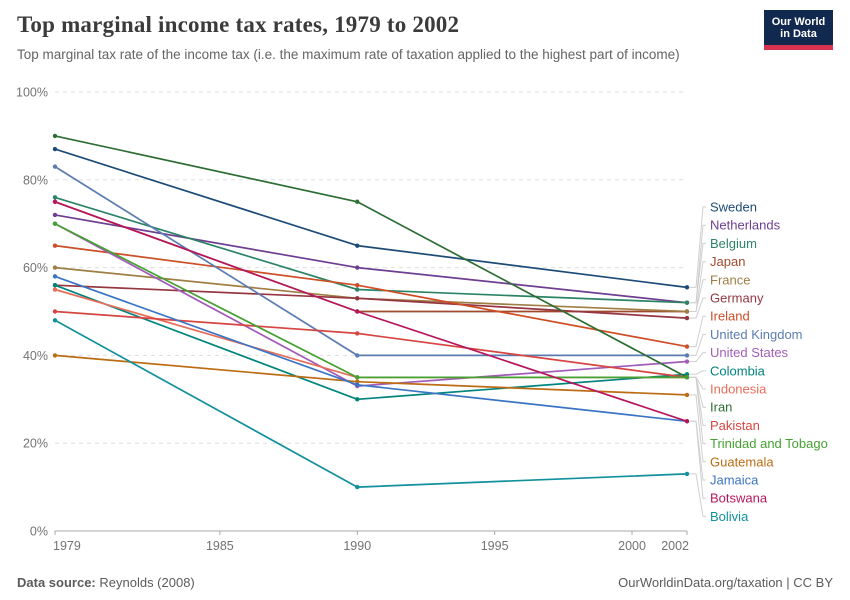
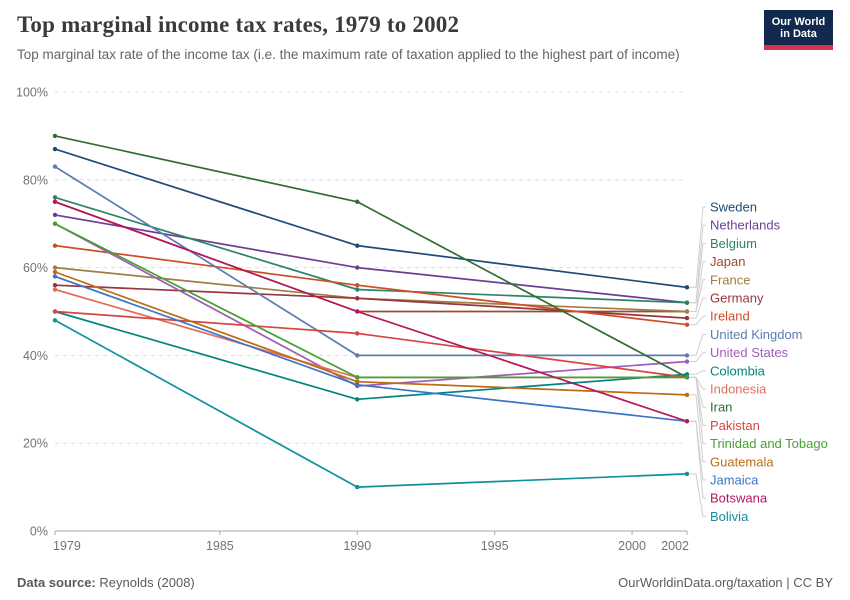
Colombia/1979: 56% -> 50%
Guatemala/1979: 40% -> 59%
Ireland/2002: 42% -> 47%
